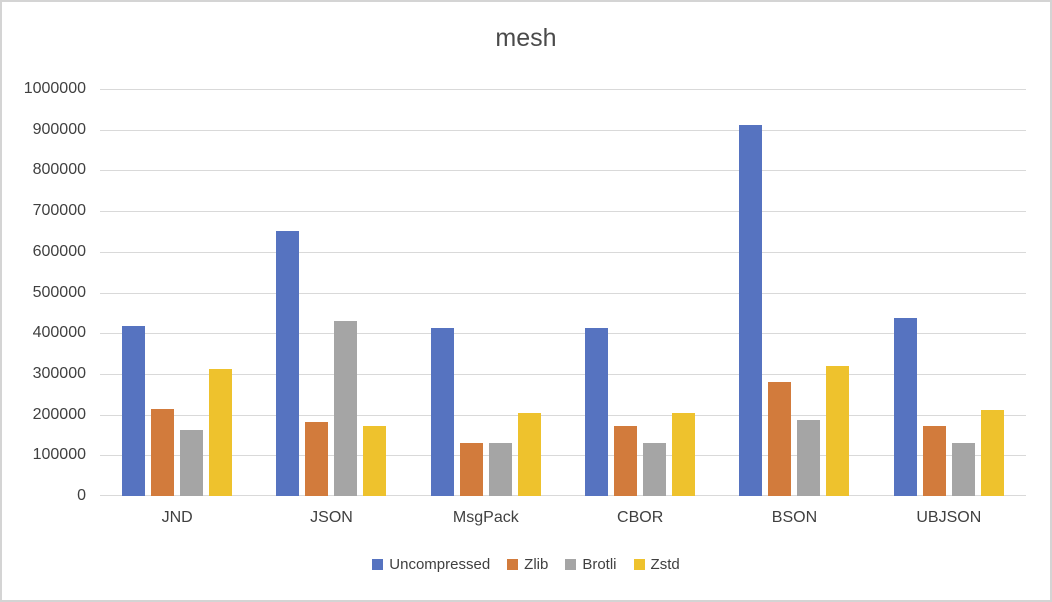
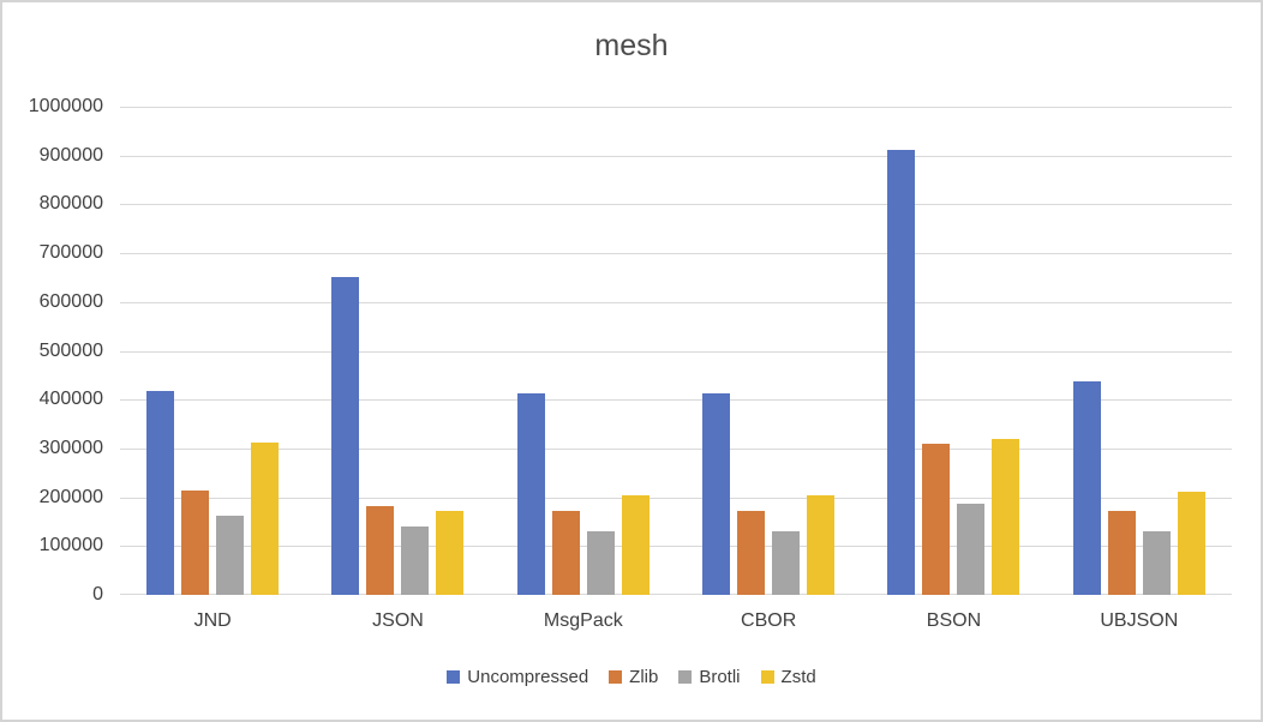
Brotli/JSON: 430000 -> 140000
Zlib/MsgPack: 130000 -> 170000
Zlib/BSON: 280000 -> 310000
